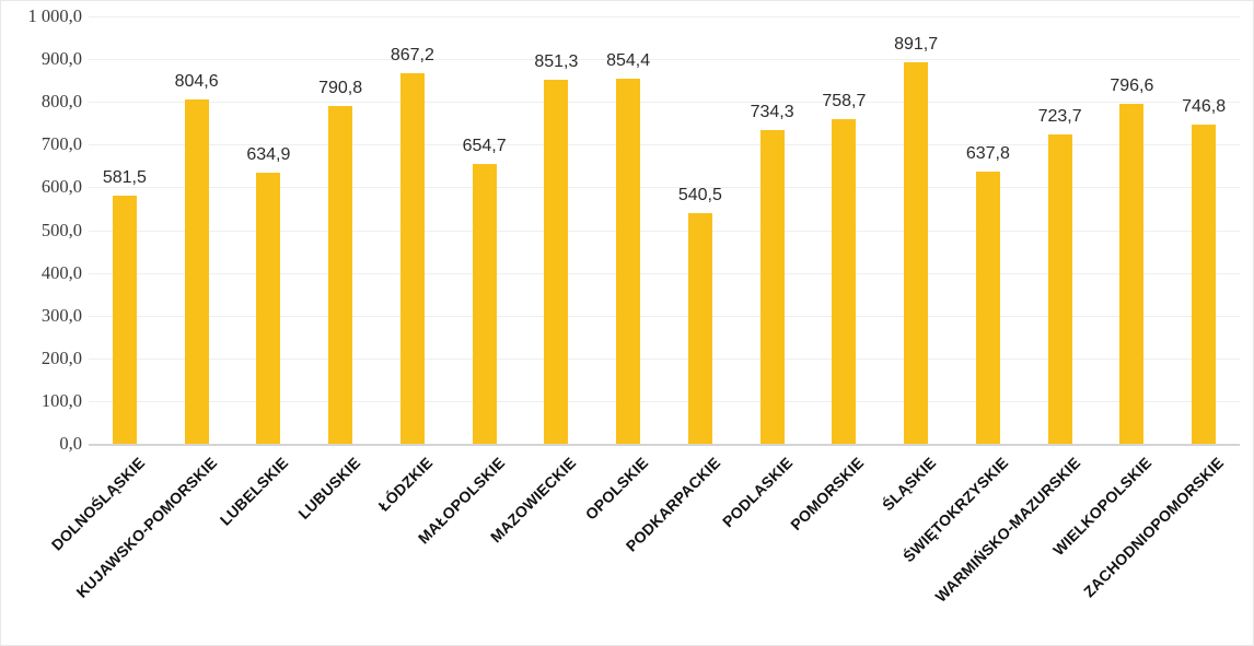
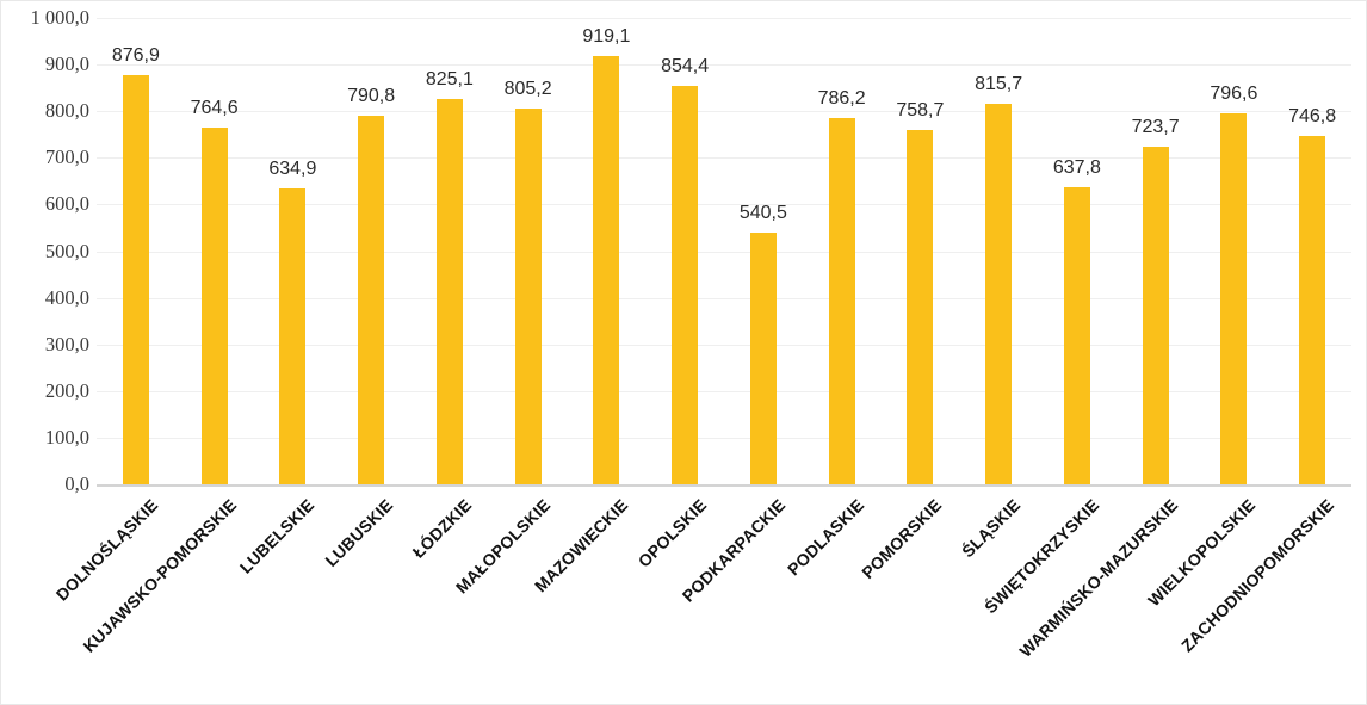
DOLNOŚLĄSKIE: 581,5 -> 876,9
KUJAWSKO-POMORSKIE: 804,6 -> 764,6
ŁÓDZKIE: 867,2 -> 825,1
MAŁOPOLSKIE: 654,7 -> 805,2
MAZOWIECKIE: 851,3 -> 919,1
PODLASKIE: 734,3 -> 786,2
ŚLĄSKIE: 891,7 -> 815,7
